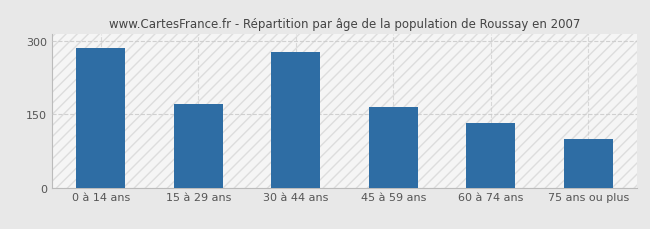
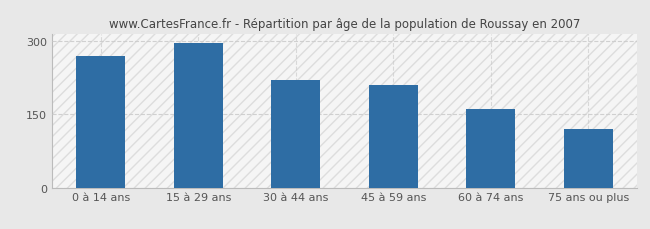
0 à 14 ans: 285 -> 270
15 à 29 ans: 170 -> 295
30 à 44 ans: 278 -> 220
45 à 59 ans: 165 -> 210
60 à 74 ans: 133 -> 160
75 ans ou plus: 100 -> 120
